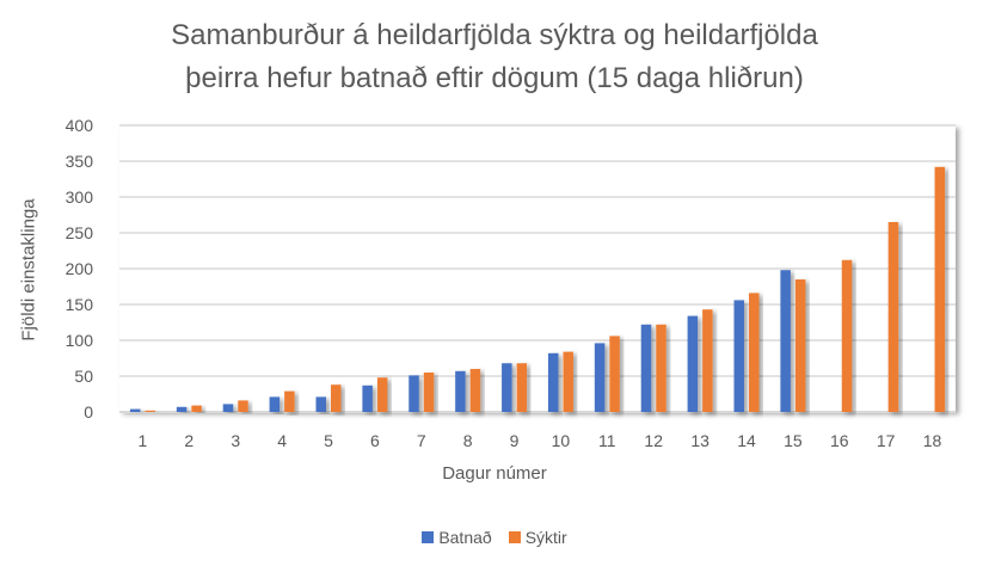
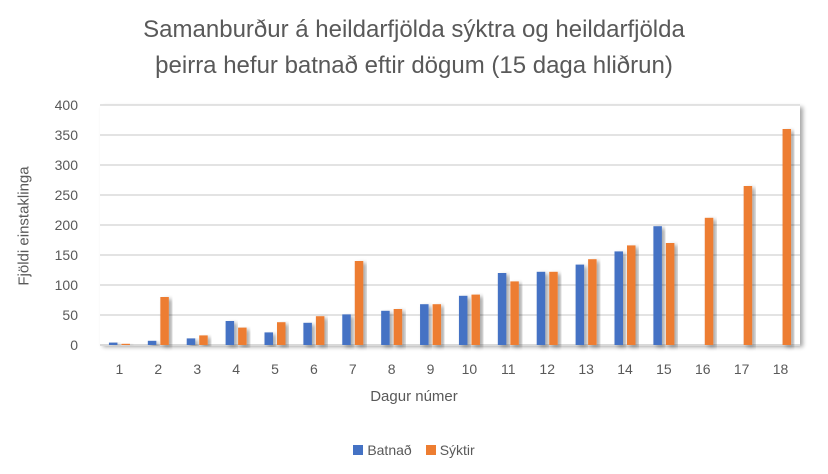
Sýktir/2: 10 -> 80
Batnað/4: 20 -> 40
Sýktir/7: 60 -> 140
Batnað/11: 100 -> 120
Sýktir/15: 180 -> 170
Sýktir/18: 340 -> 360
